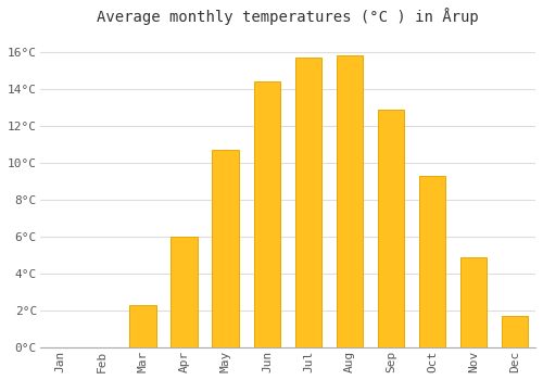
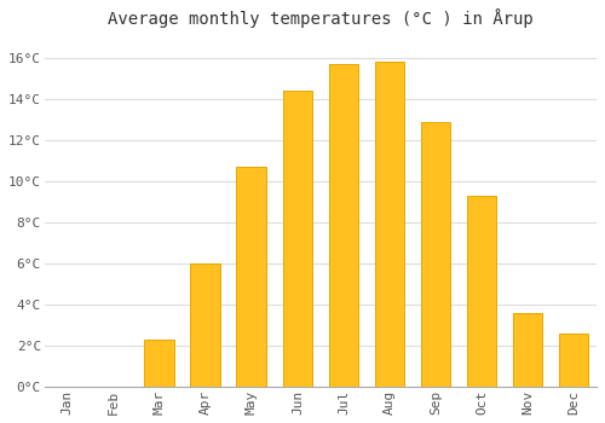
Nov: 4.9°C -> 3.6°C
Dec: 1.7°C -> 2.6°C
